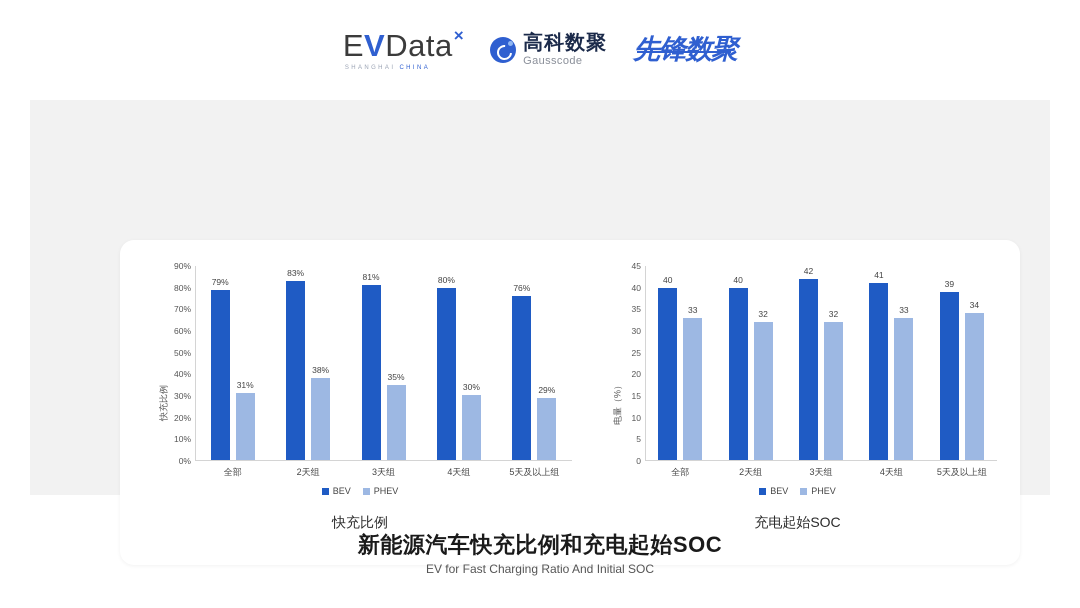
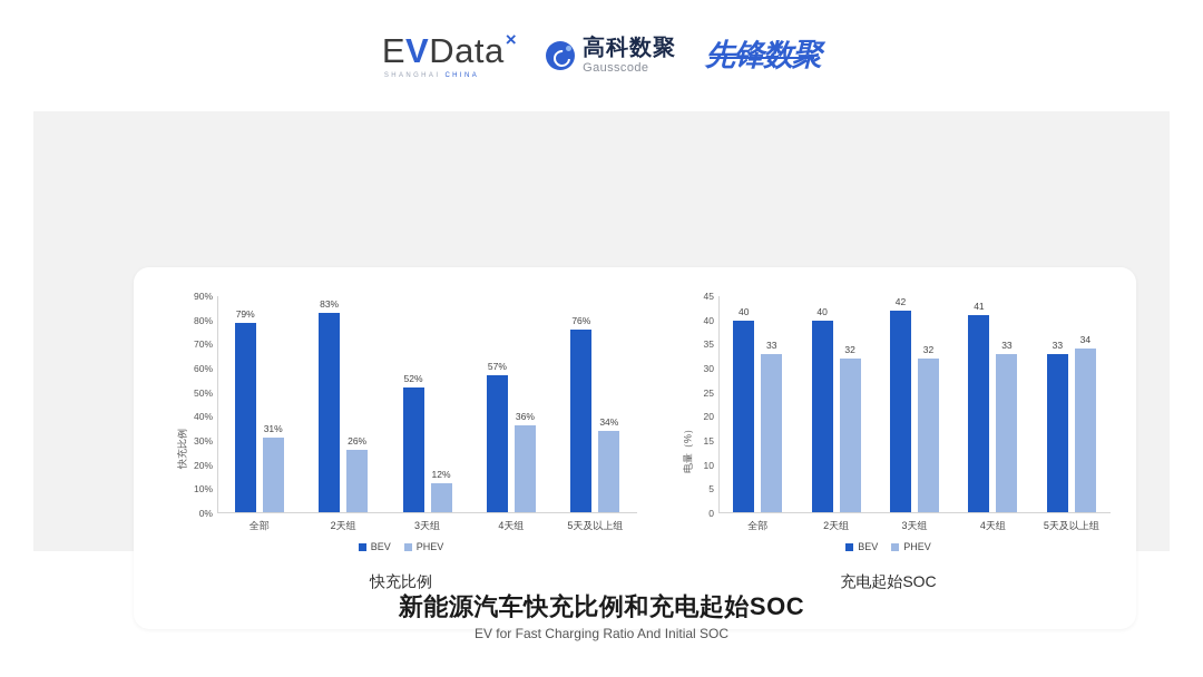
快充比例/PHEV/2天组: 38% -> 26%
快充比例/BEV/3天组: 81% -> 52%
快充比例/PHEV/3天组: 35% -> 12%
快充比例/BEV/4天组: 80% -> 57%
快充比例/PHEV/4天组: 30% -> 36%
快充比例/PHEV/5天及以上组: 29% -> 34%
充电起始SOC/BEV/5天及以上组: 39 -> 33
